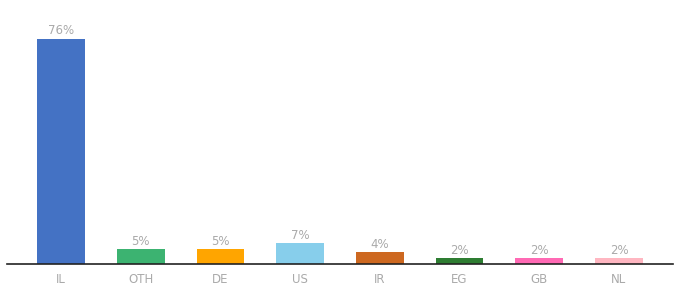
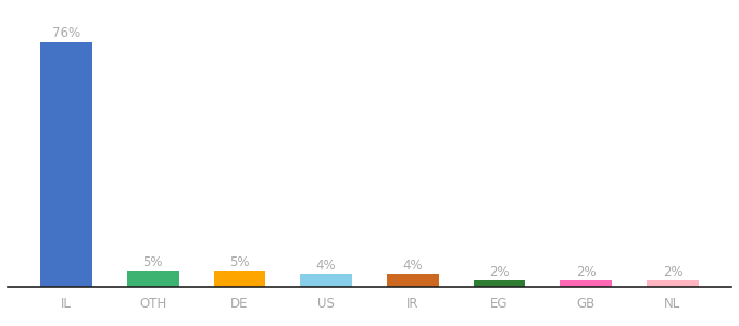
US: 7% -> 4%
